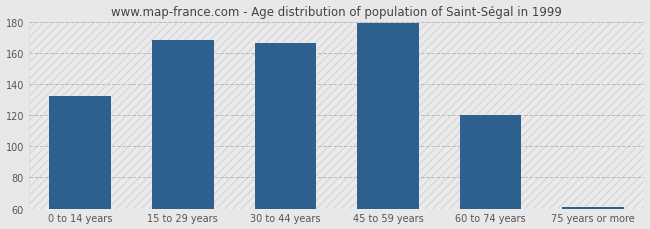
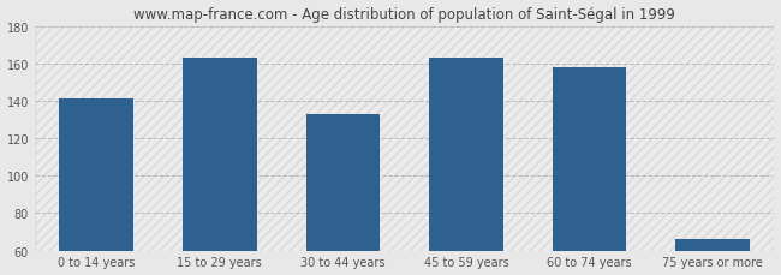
0 to 14 years: 132 -> 141
15 to 29 years: 168 -> 163
30 to 44 years: 166 -> 133
45 to 59 years: 179 -> 163
60 to 74 years: 120 -> 158
75 years or more: 61 -> 66
